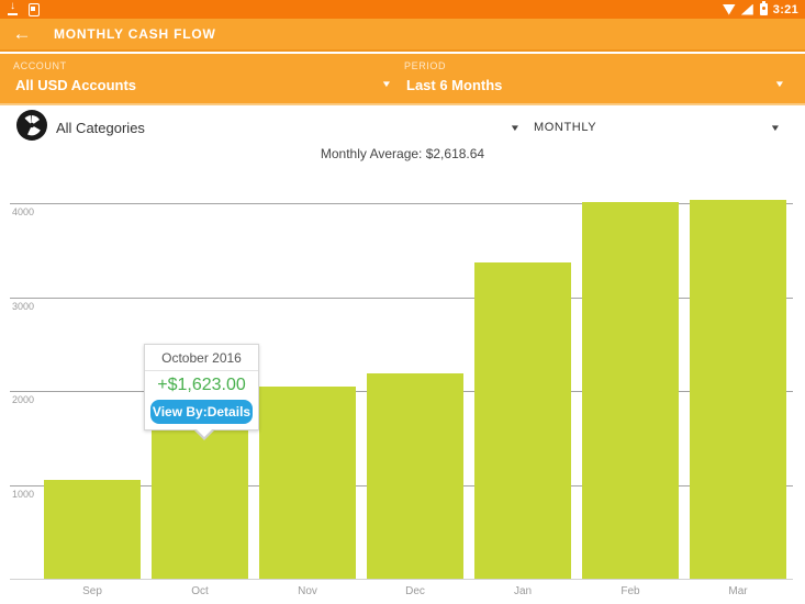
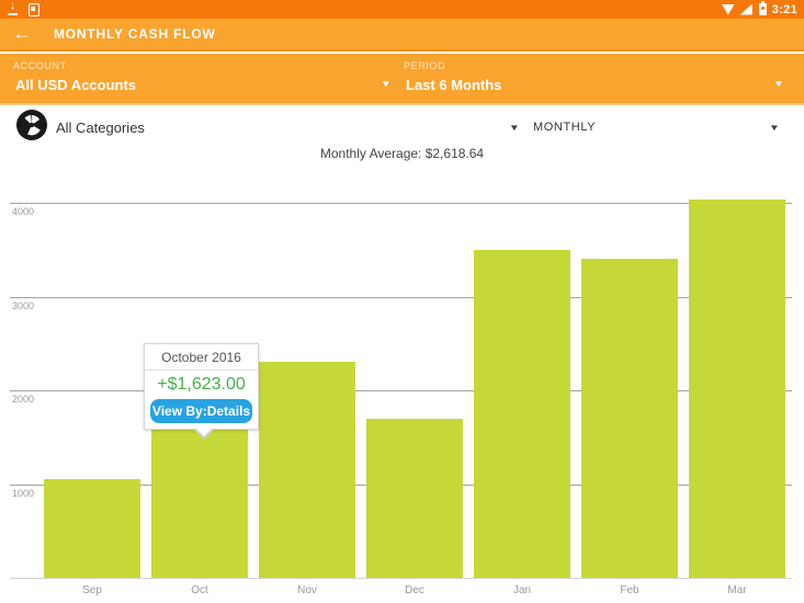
Nov: 2000 -> 2300
Dec: 2200 -> 1700
Jan: 3400 -> 3500
Feb: 4000 -> 3400
